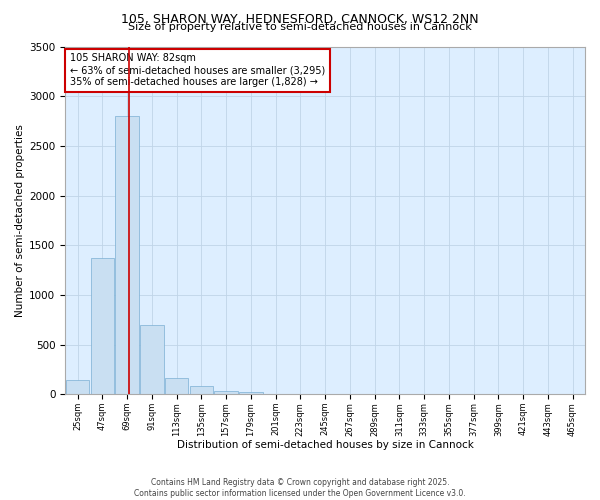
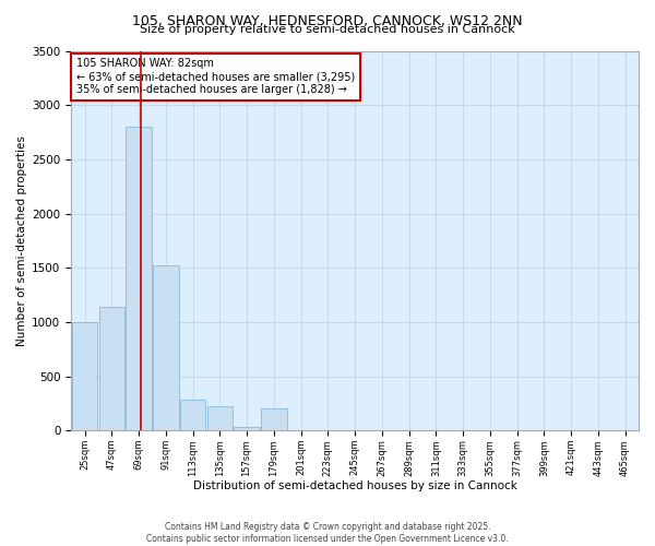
25sqm: 140 -> 1000
47sqm: 1370 -> 1140
91sqm: 700 -> 1520
113sqm: 160 -> 280
135sqm: 80 -> 220
179sqm: 20 -> 200
